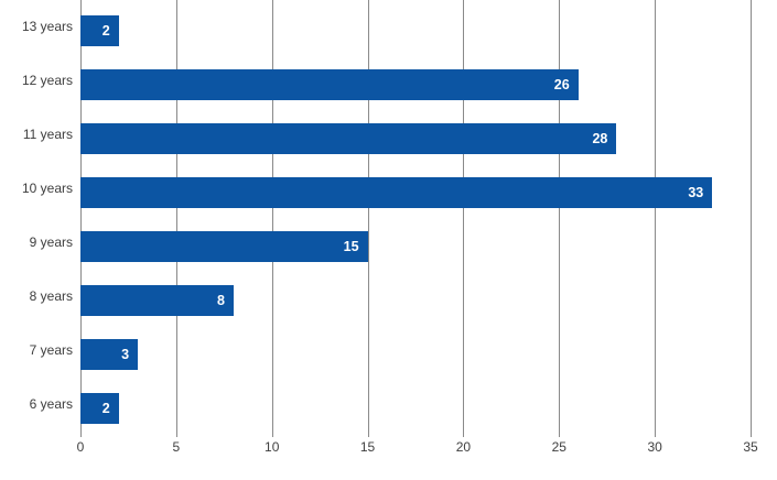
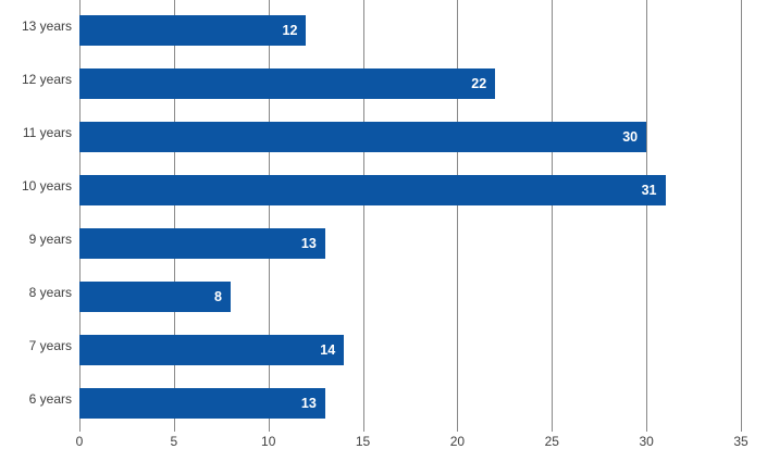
13 years: 2 -> 12
12 years: 26 -> 22
11 years: 28 -> 30
10 years: 33 -> 31
9 years: 15 -> 13
7 years: 3 -> 14
6 years: 2 -> 13
